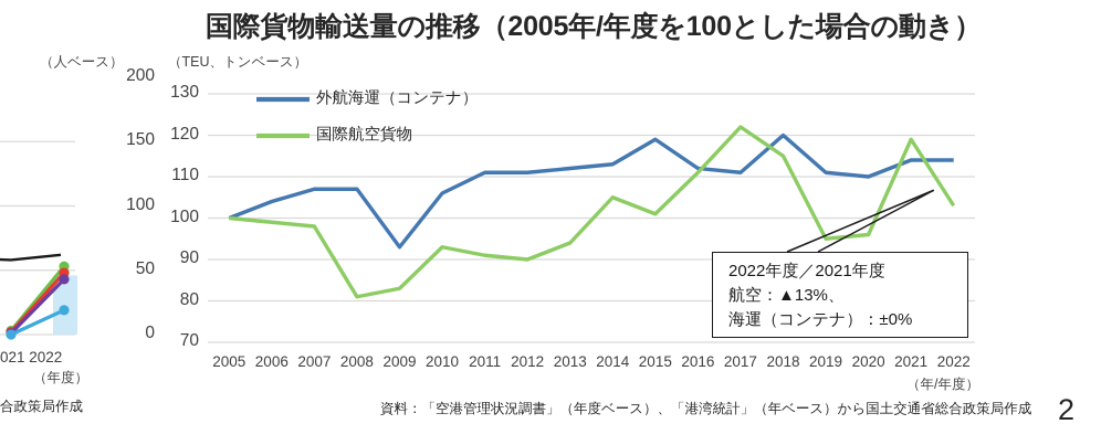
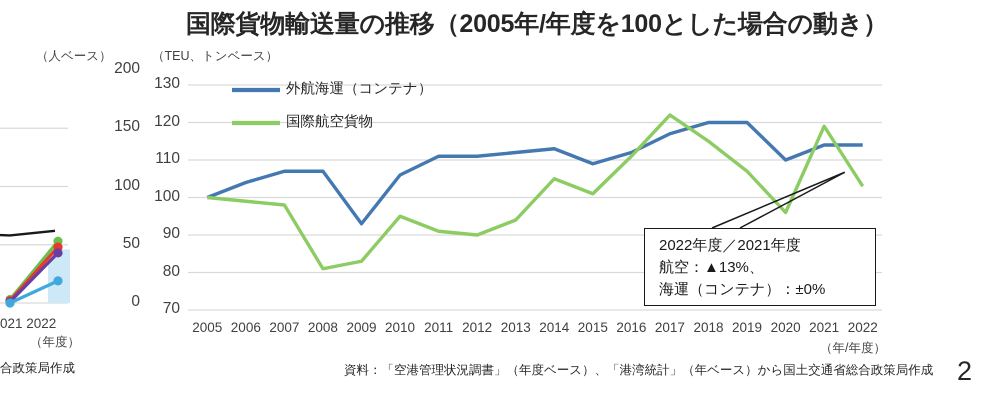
国際航空貨物/2010: 93 -> 95
外航海運（コンテナ）/2015: 119 -> 109
外航海運（コンテナ）/2017: 111 -> 117
外航海運（コンテナ）/2019: 111 -> 120
国際航空貨物/2019: 95 -> 107
